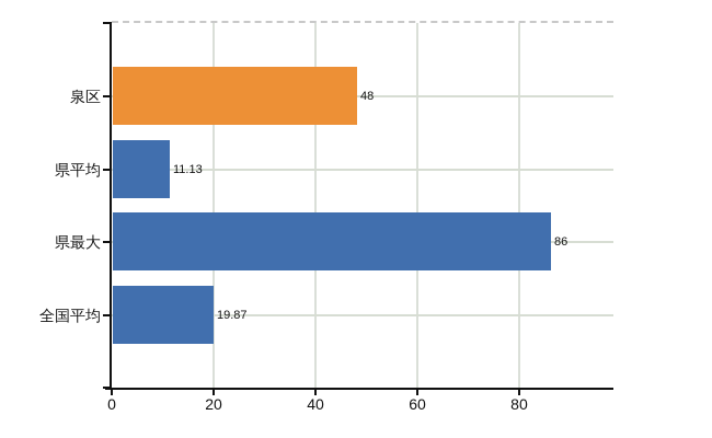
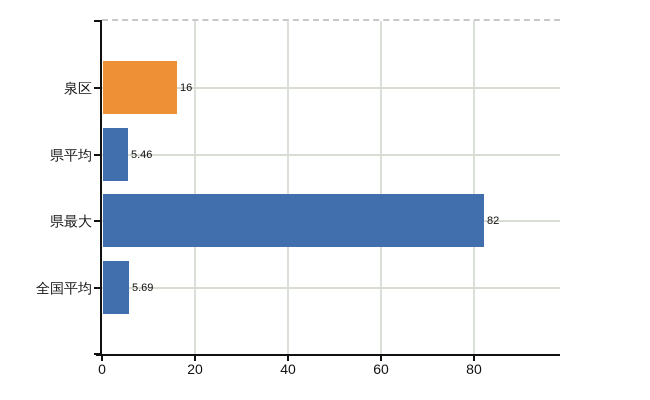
泉区: 48 -> 16
県平均: 11.13 -> 5.46
県最大: 86 -> 82
全国平均: 19.87 -> 5.69
